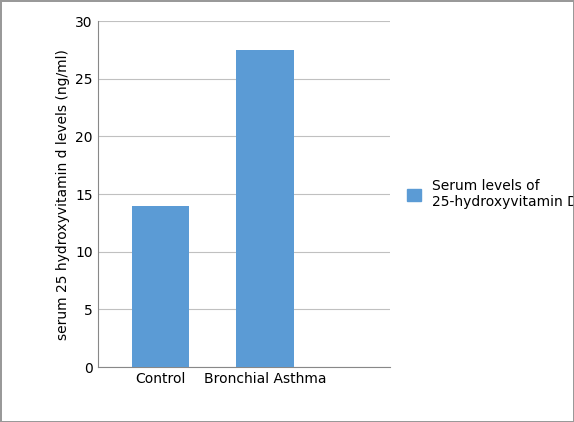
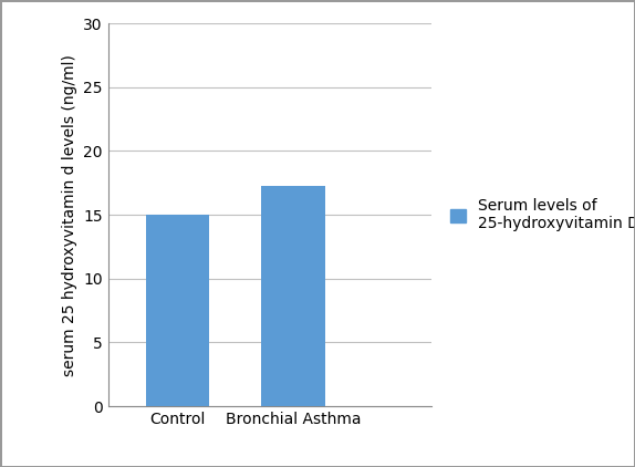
Control: 14.0 -> 15.0
Bronchial Asthma: 27.5 -> 17.3
